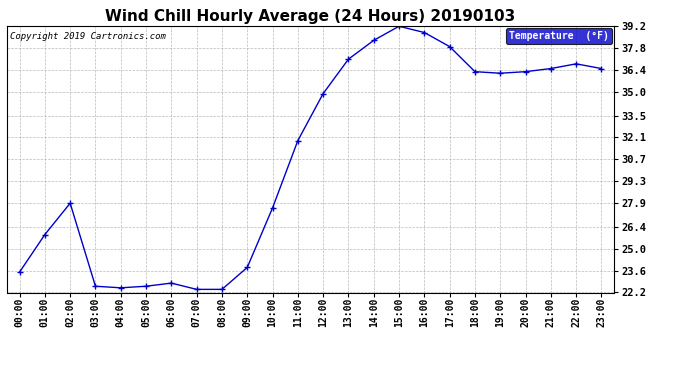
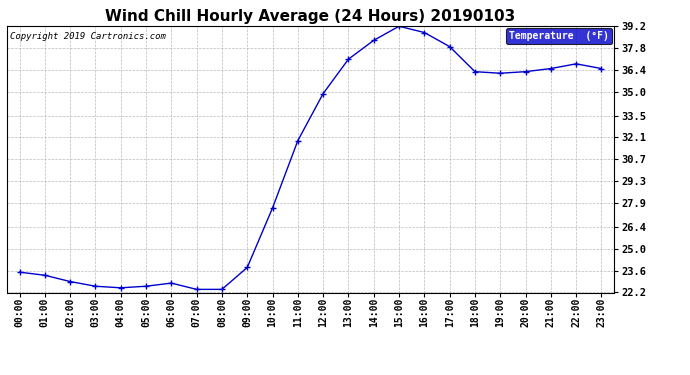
01:00: 25.9 -> 23.3
02:00: 27.9 -> 22.9
